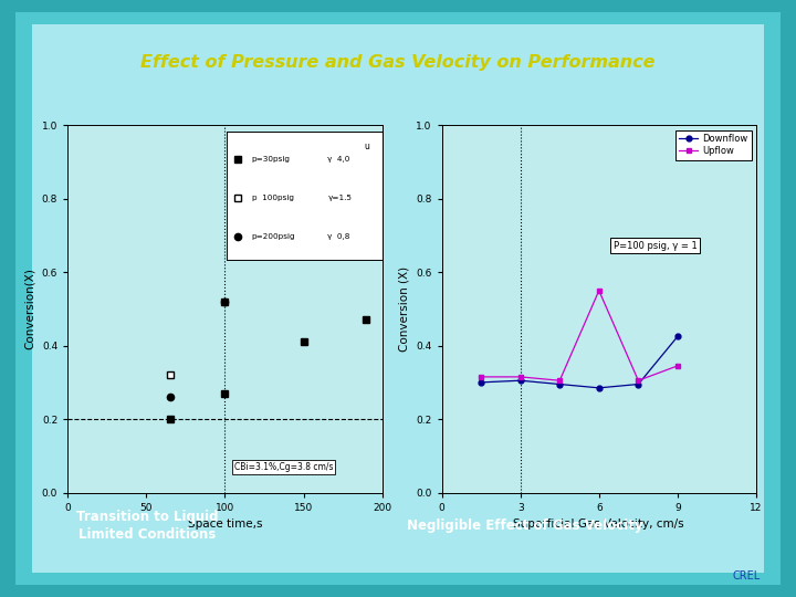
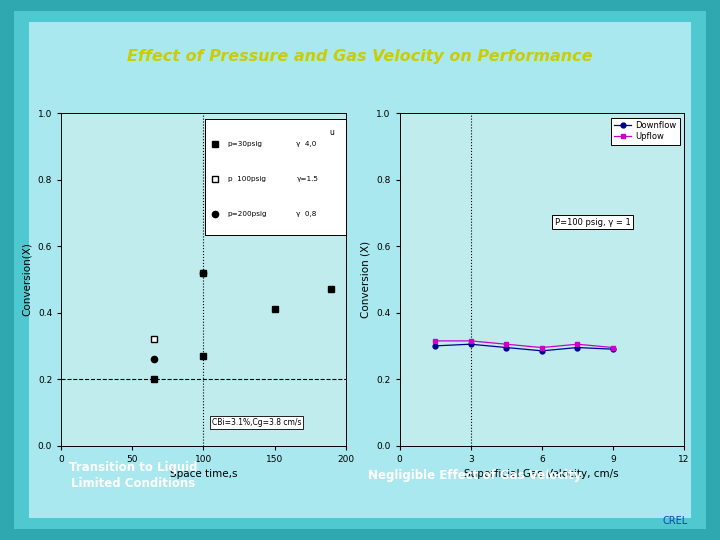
Upflow/6: 0.550 -> 0.295
Downflow/9: 0.425 -> 0.290
Upflow/9: 0.345 -> 0.295
